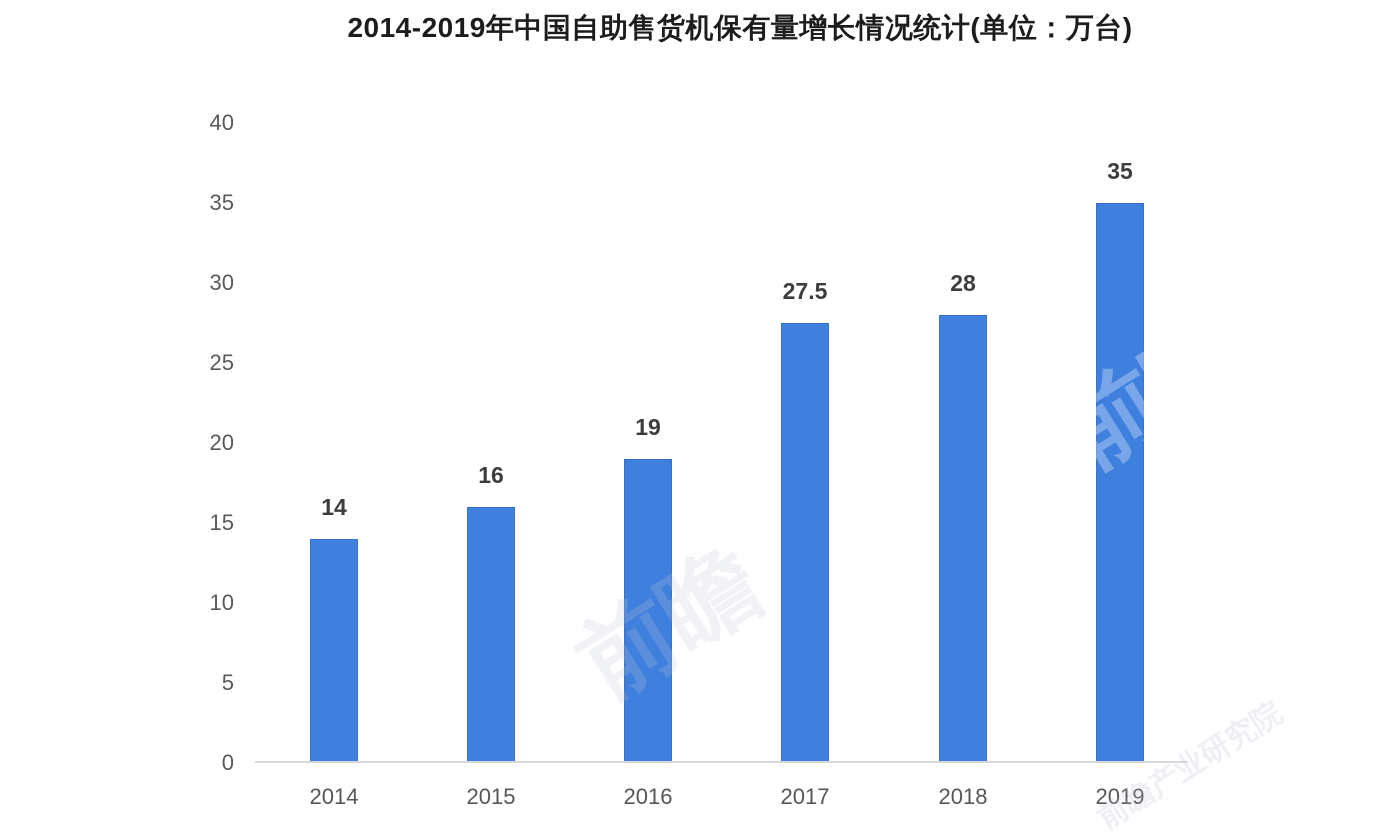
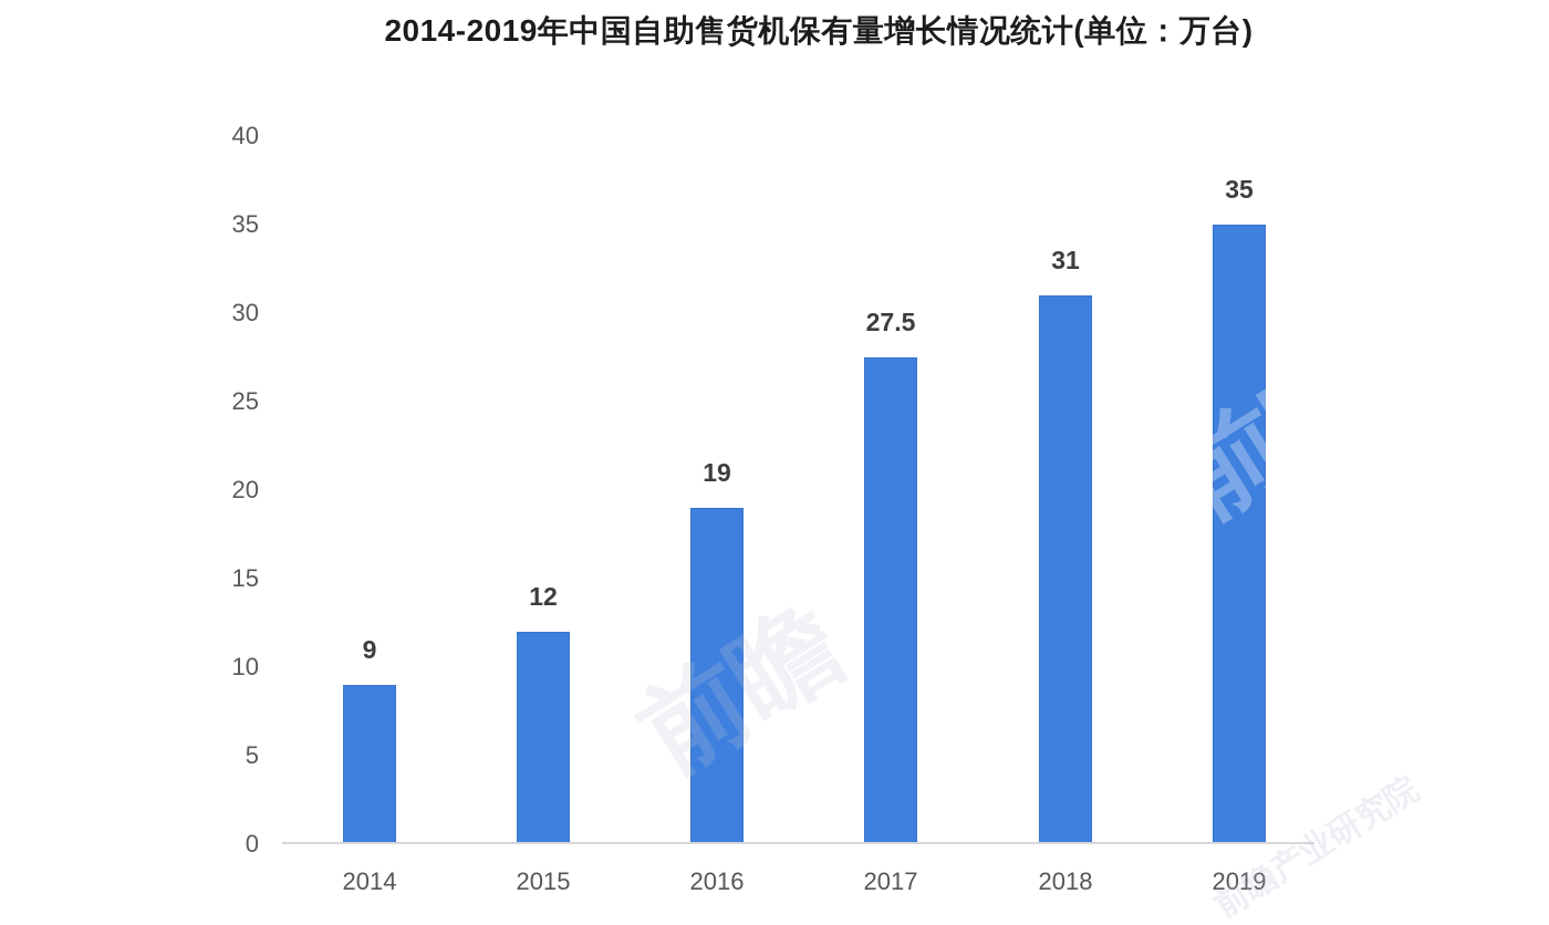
2014: 14 -> 9
2015: 16 -> 12
2018: 28 -> 31
